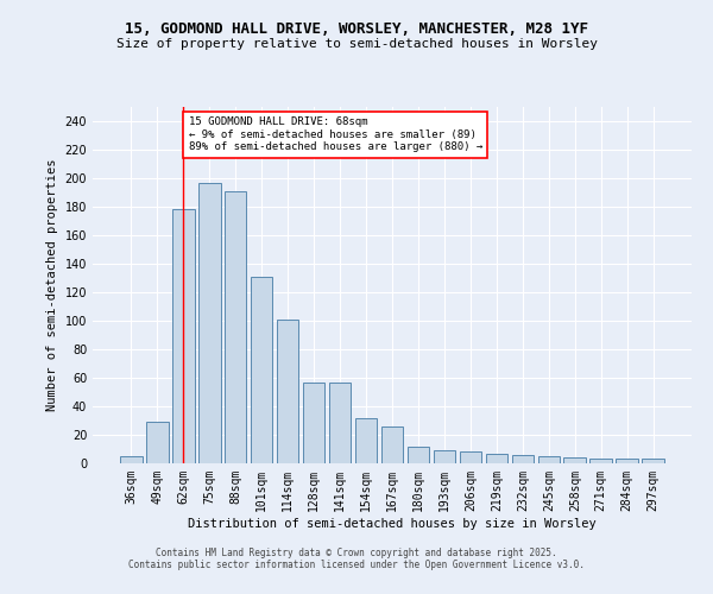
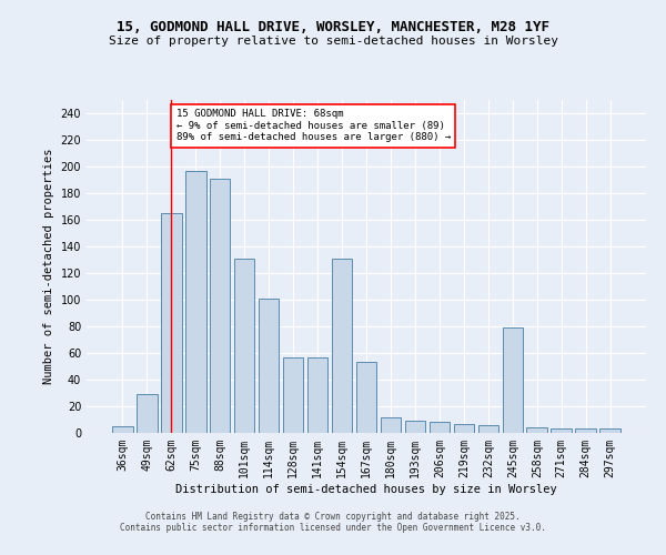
62sqm: 178 -> 165
154sqm: 32 -> 131
167sqm: 26 -> 53
245sqm: 5 -> 79
